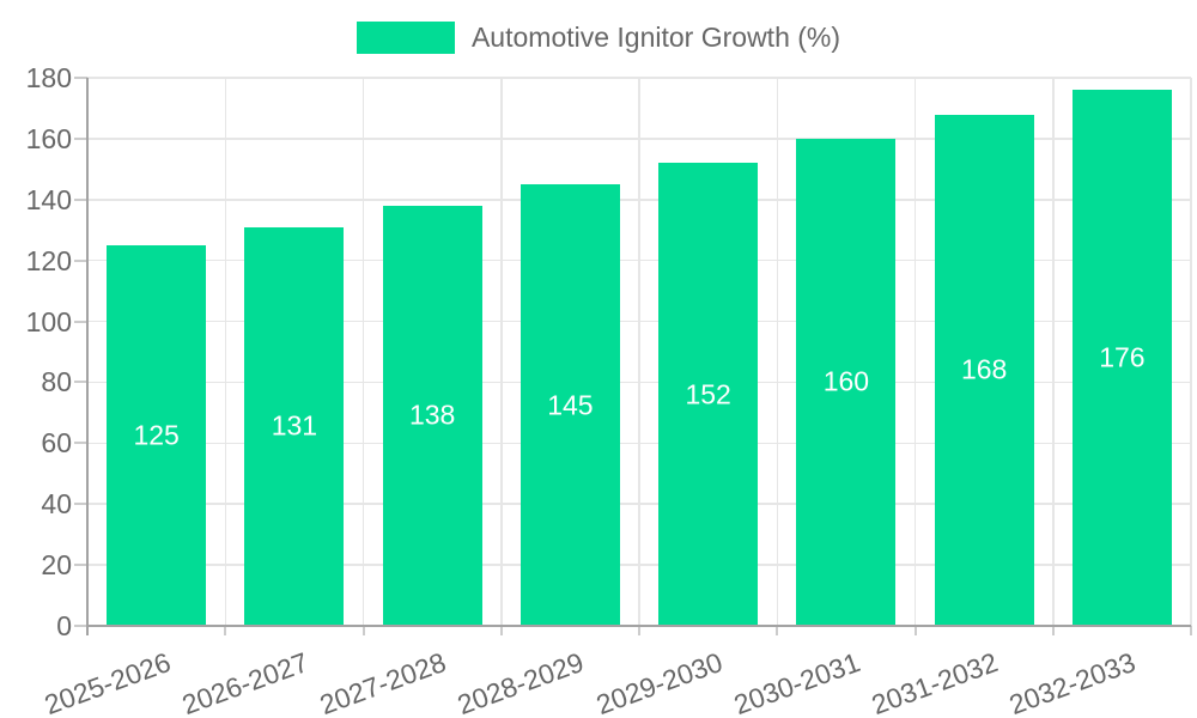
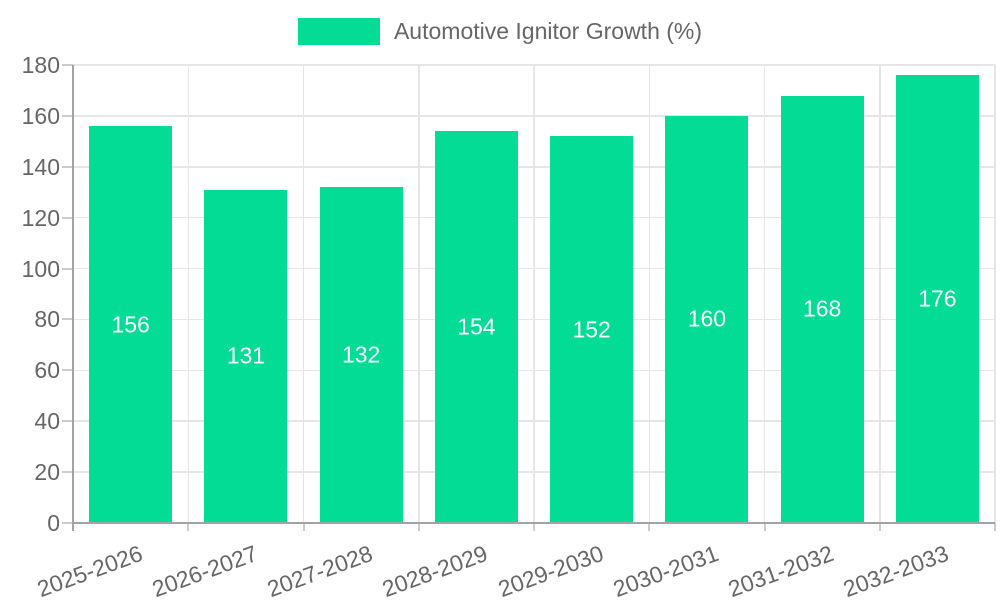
2025-2026: 125 -> 156
2027-2028: 138 -> 132
2028-2029: 145 -> 154
